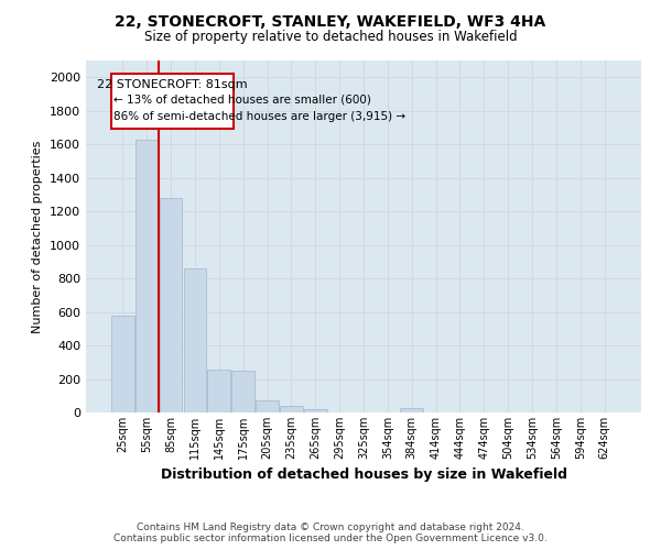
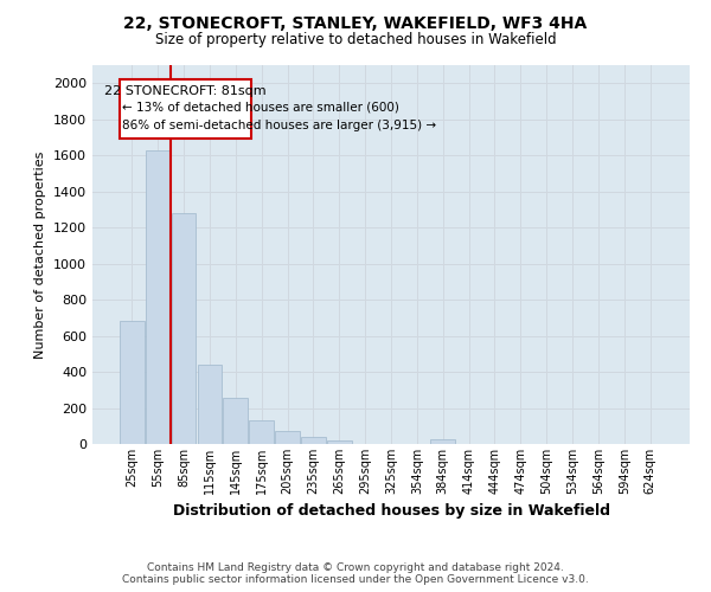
25sqm: 580 -> 680
115sqm: 860 -> 440
175sqm: 250 -> 130
